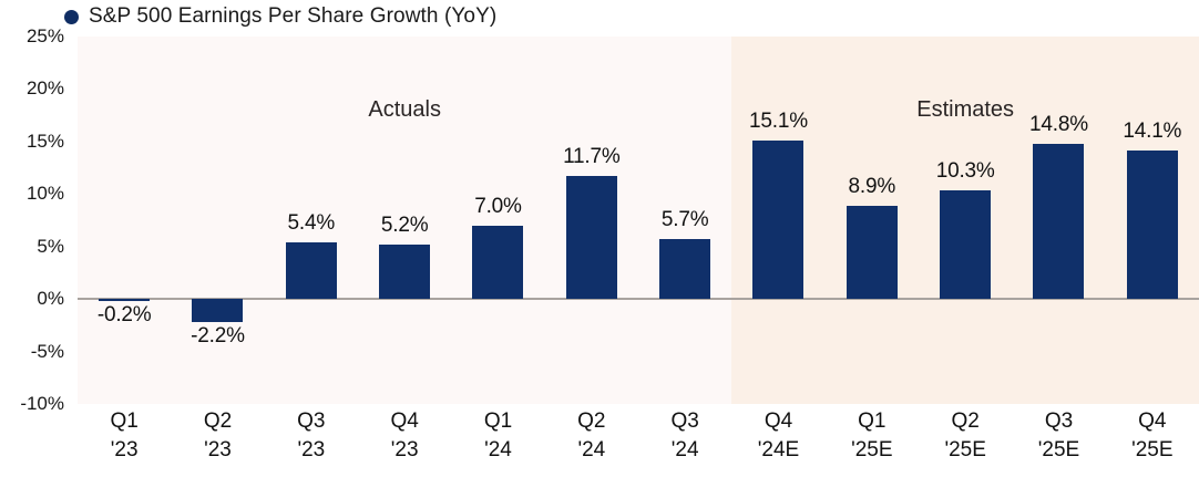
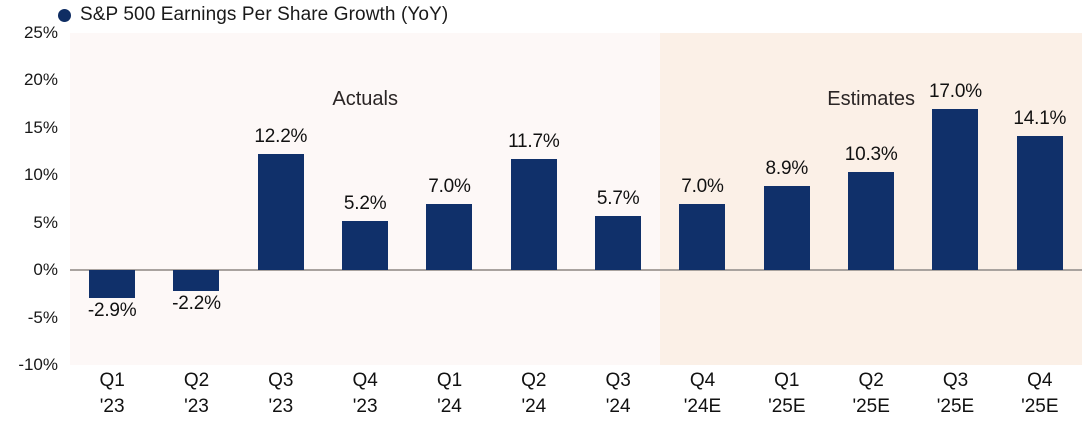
Q1 '23: -0.2% -> -2.9%
Q3 '23: 5.4% -> 12.2%
Q4 '24E: 15.1% -> 7.0%
Q3 '25E: 14.8% -> 17.0%
